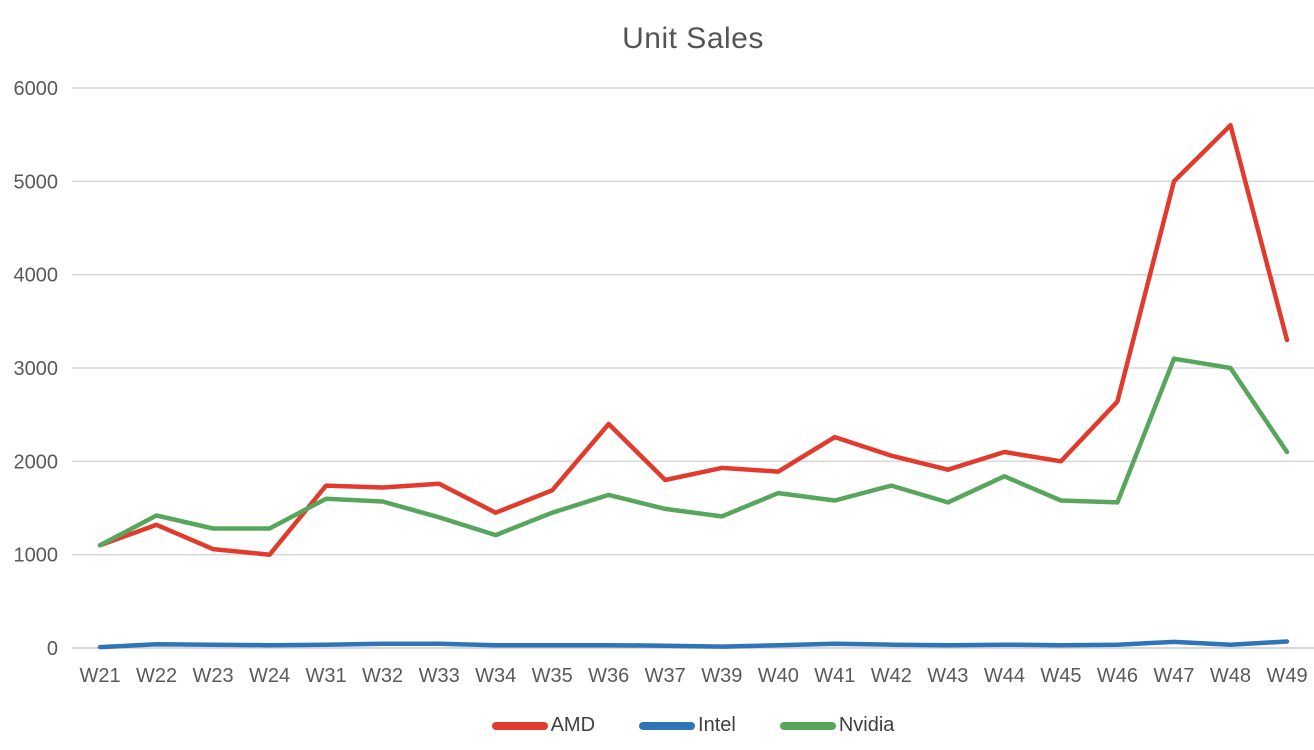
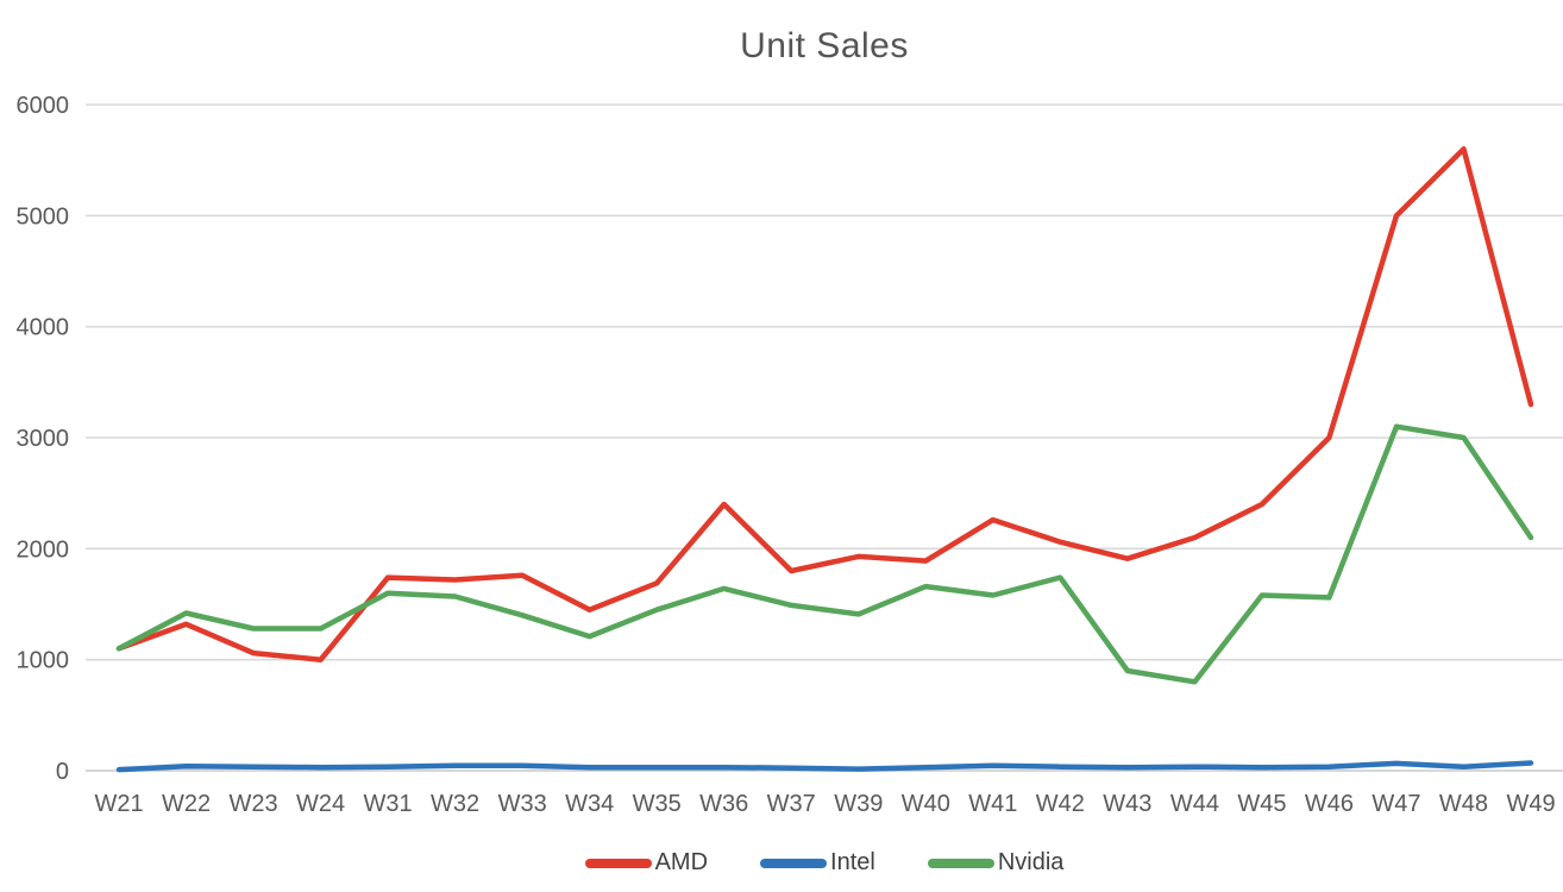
Nvidia/W43: 1600 -> 900
Nvidia/W44: 1800 -> 800
AMD/W45: 2000 -> 2400
AMD/W46: 2600 -> 3000
